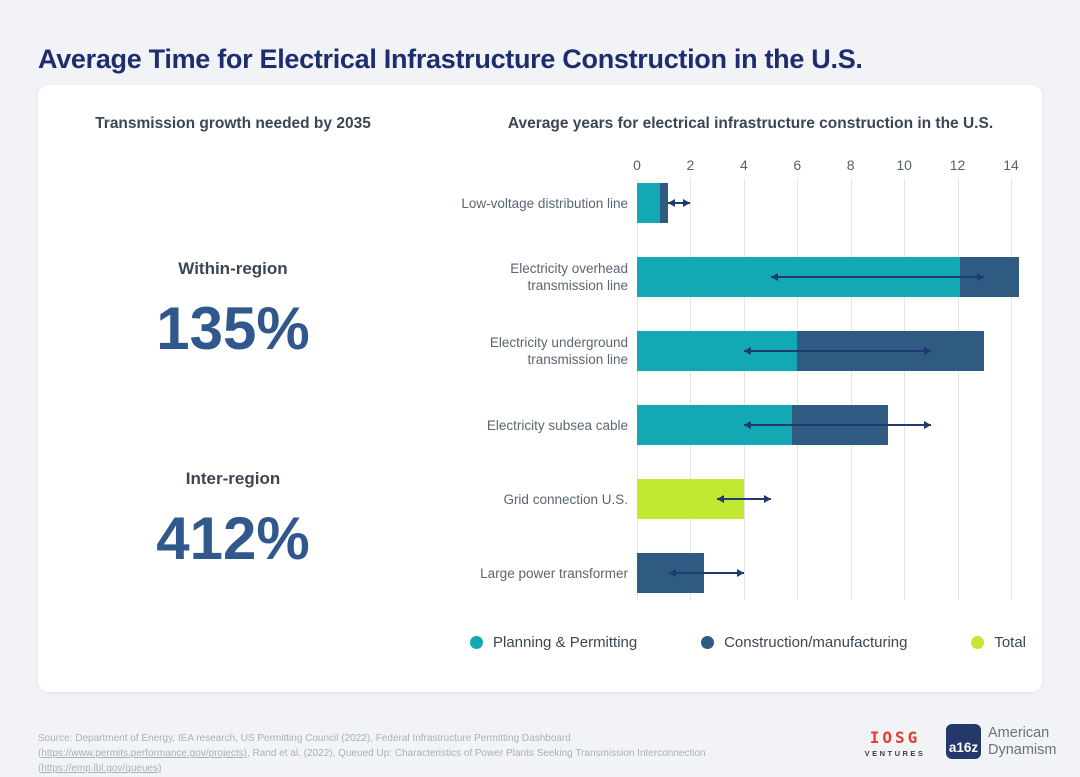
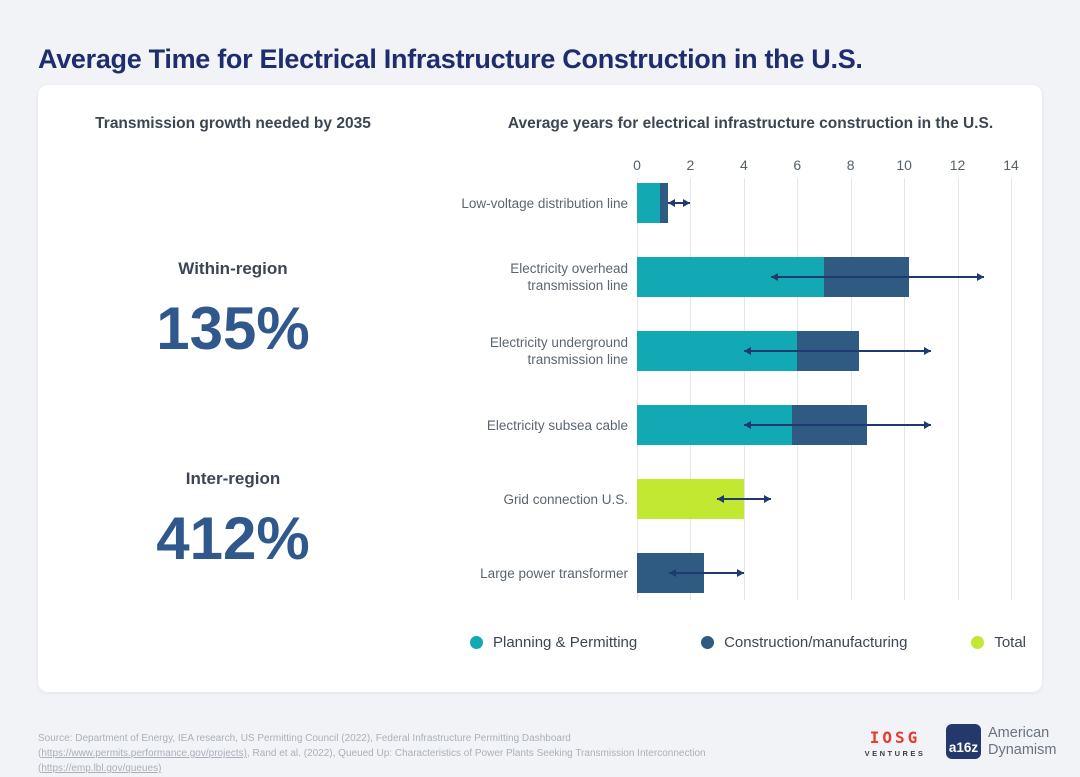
Planning & Permitting/Electricity overhead transmission line: 12.1 -> 7.0
Construction/manufacturing/Electricity overhead transmission line: 2.2 -> 3.2
Construction/manufacturing/Electricity underground transmission line: 7.0 -> 2.3
Construction/manufacturing/Electricity subsea cable: 3.6 -> 2.8
